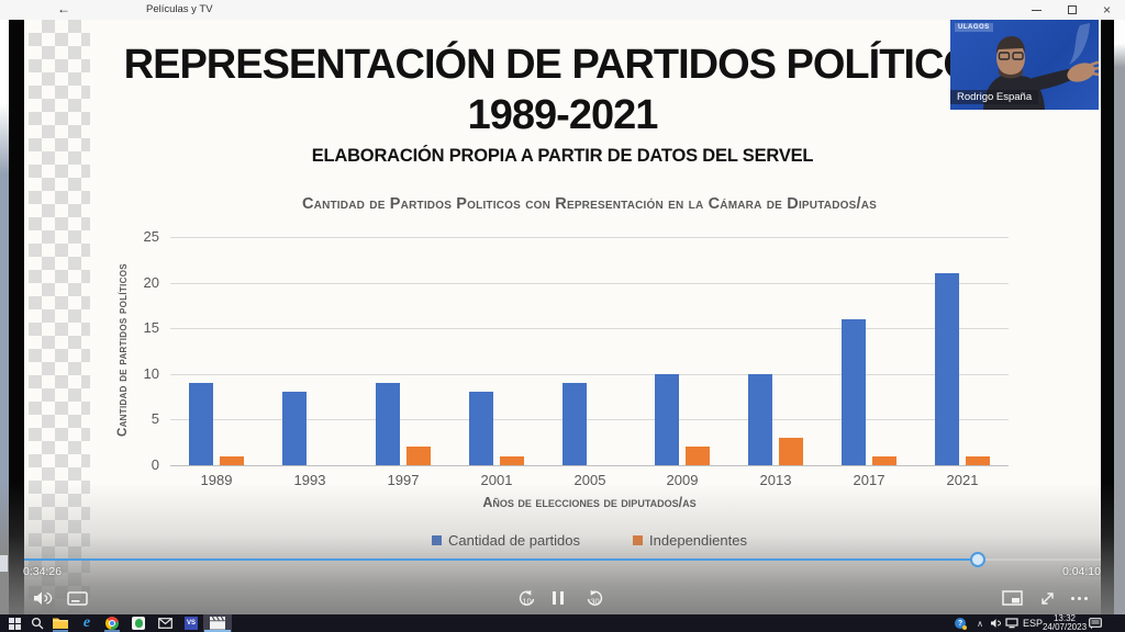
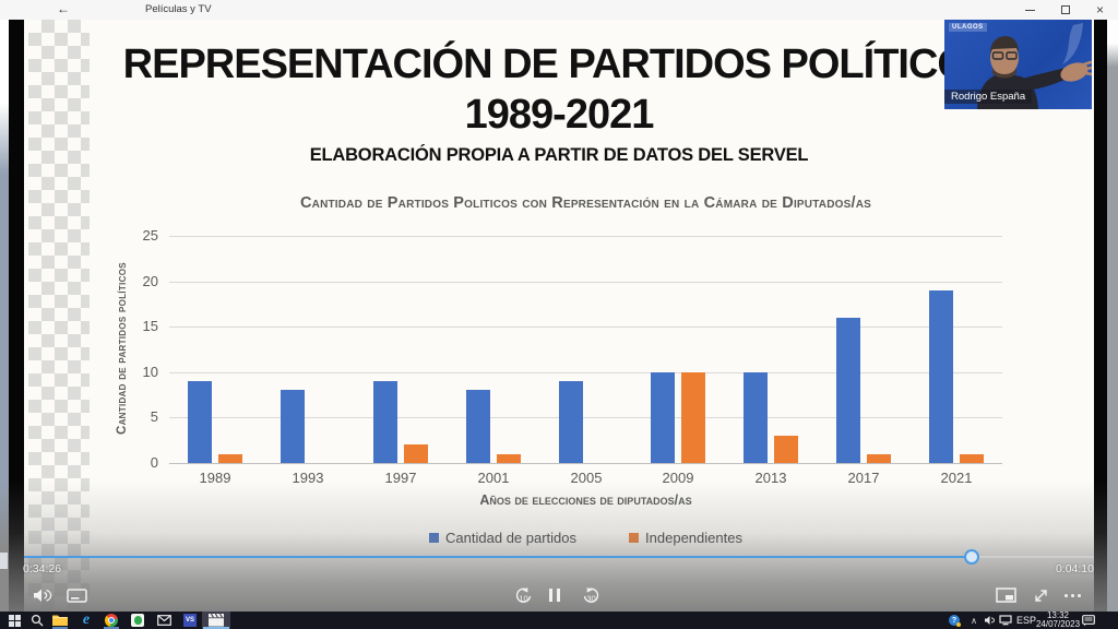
Independientes/2009: 2 -> 10
Cantidad de partidos/2021: 21 -> 19
